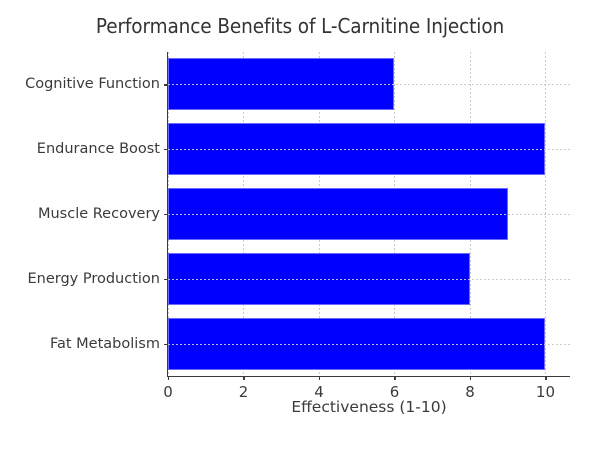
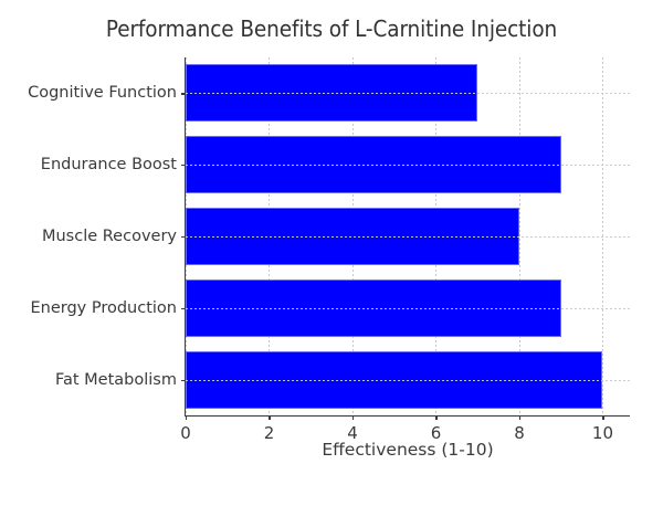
Energy Production: 8 -> 9
Muscle Recovery: 9 -> 8
Endurance Boost: 10 -> 9
Cognitive Function: 6 -> 7
